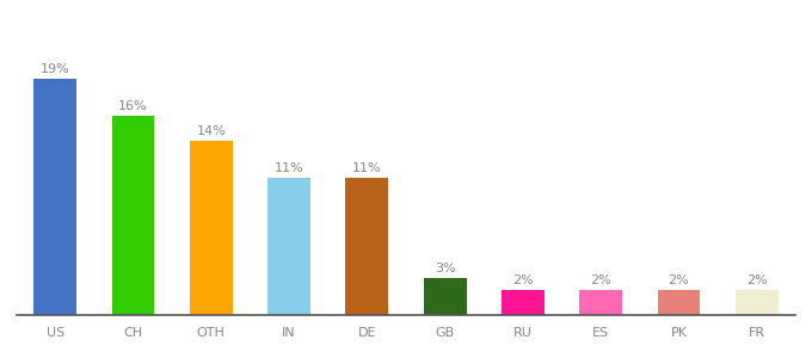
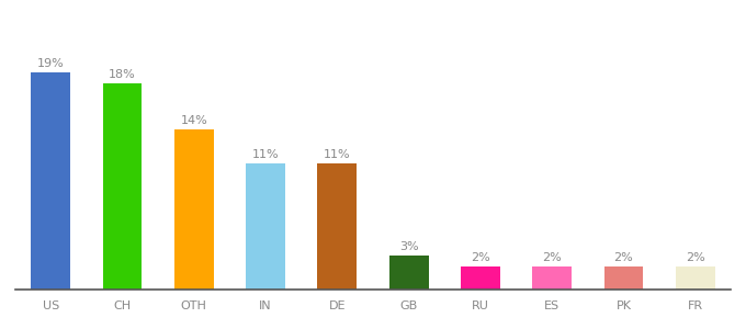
CH: 16% -> 18%
